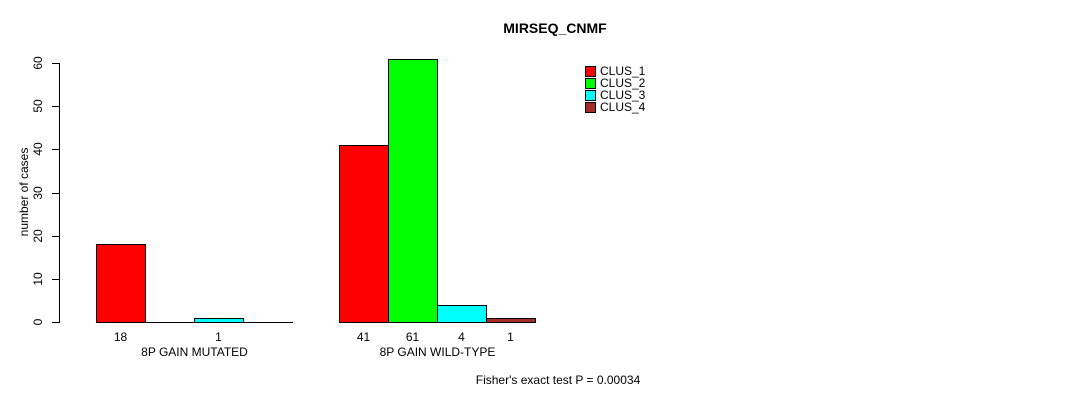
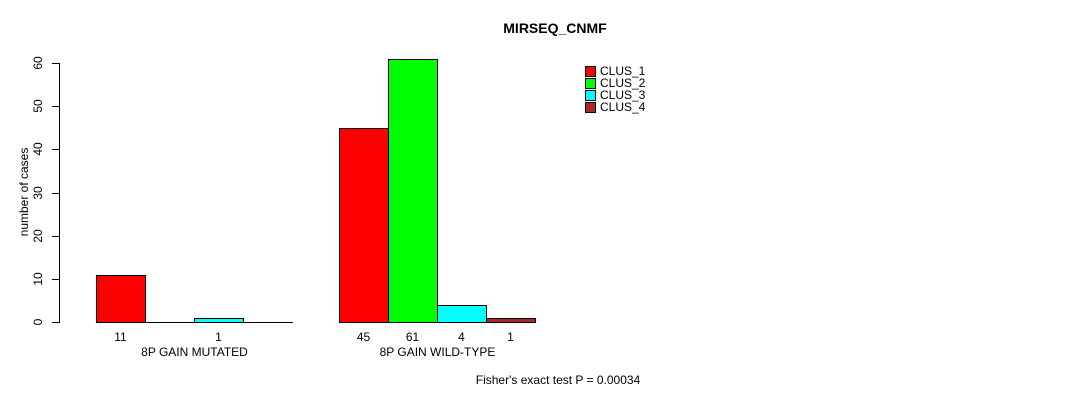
CLUS_1/8P GAIN MUTATED: 18 -> 11
CLUS_1/8P GAIN WILD-TYPE: 41 -> 45
